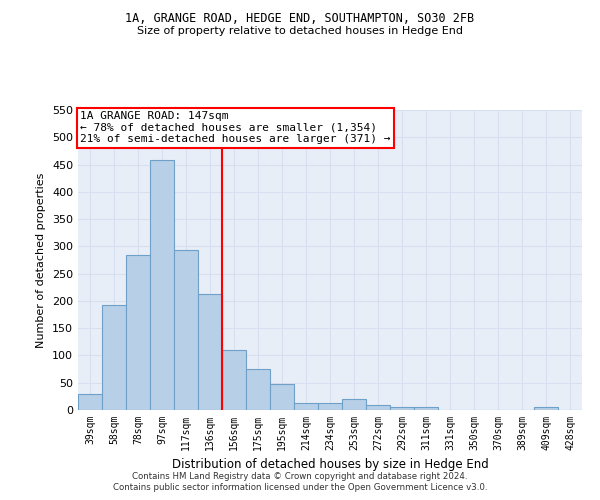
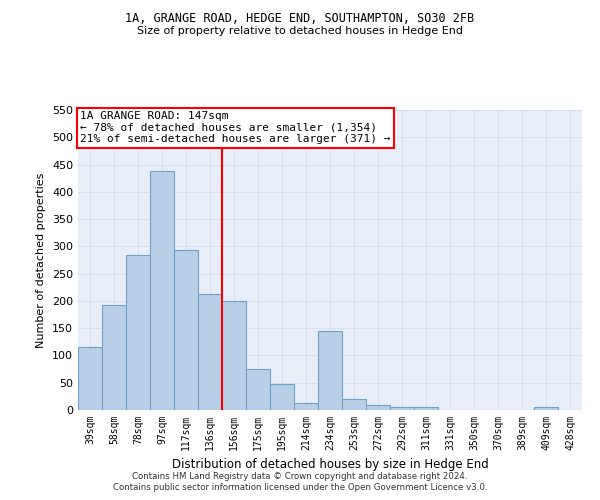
39sqm: 30 -> 116
97sqm: 458 -> 438
156sqm: 110 -> 200
234sqm: 12 -> 144
